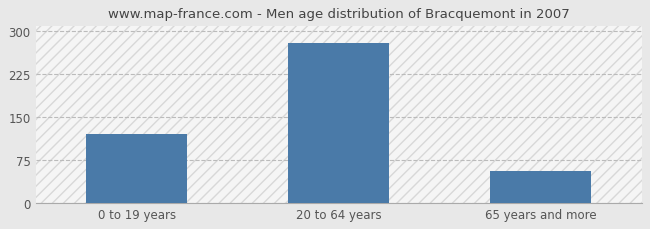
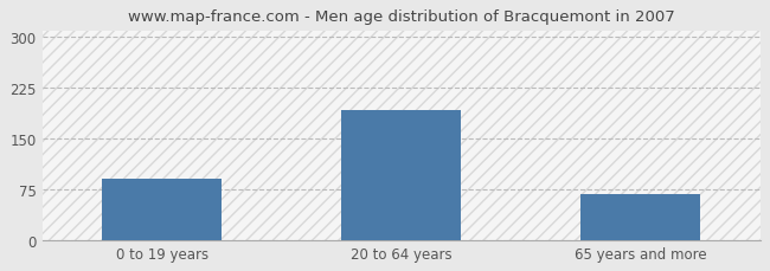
0 to 19 years: 120 -> 90
20 to 64 years: 280 -> 192
65 years and more: 55 -> 68
